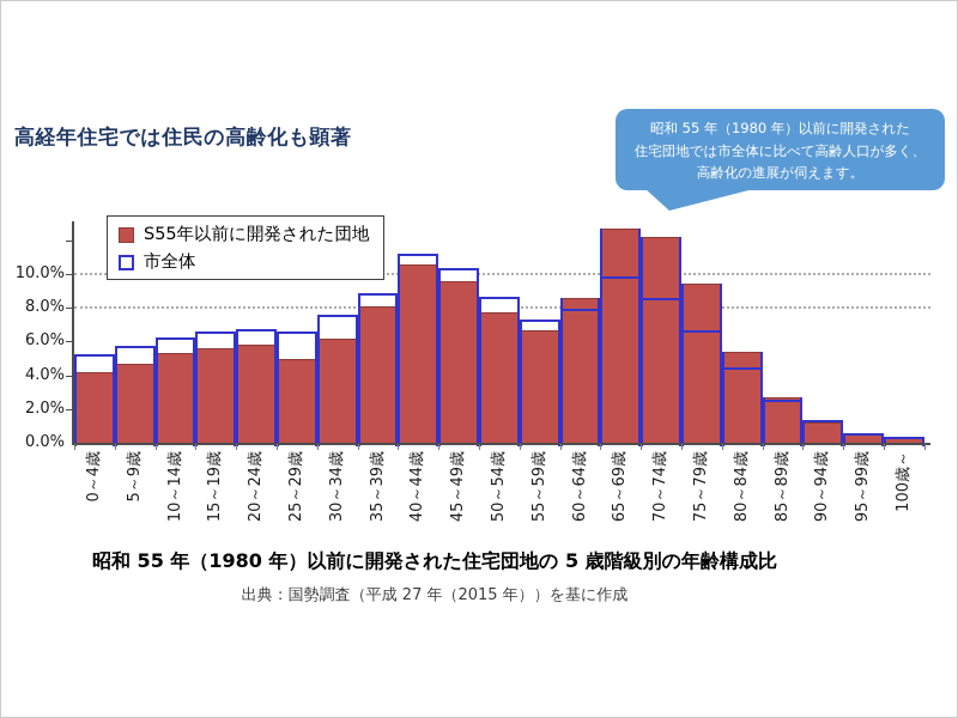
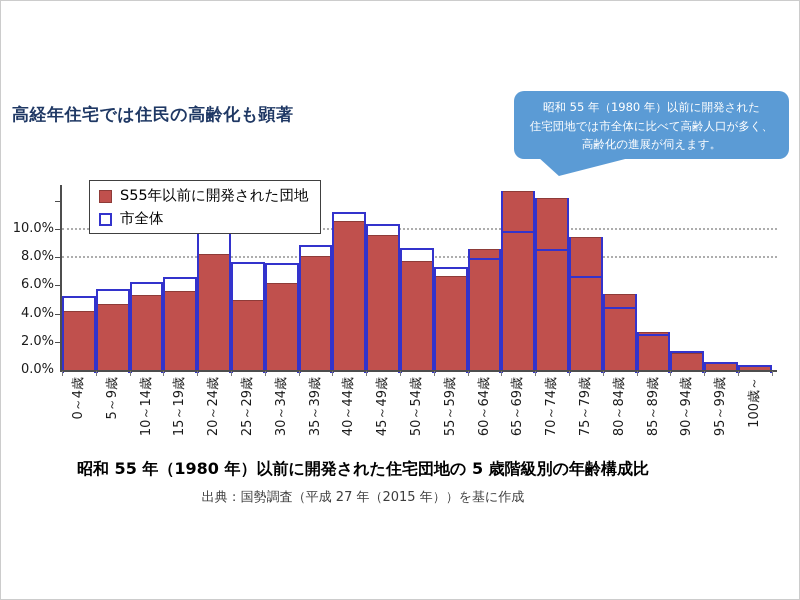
S55年以前に開発された団地/20～24歳: 5.8% -> 8.2%
市全体/20～24歳: 6.7% -> 11.4%
市全体/25～29歳: 6.5% -> 7.6%
